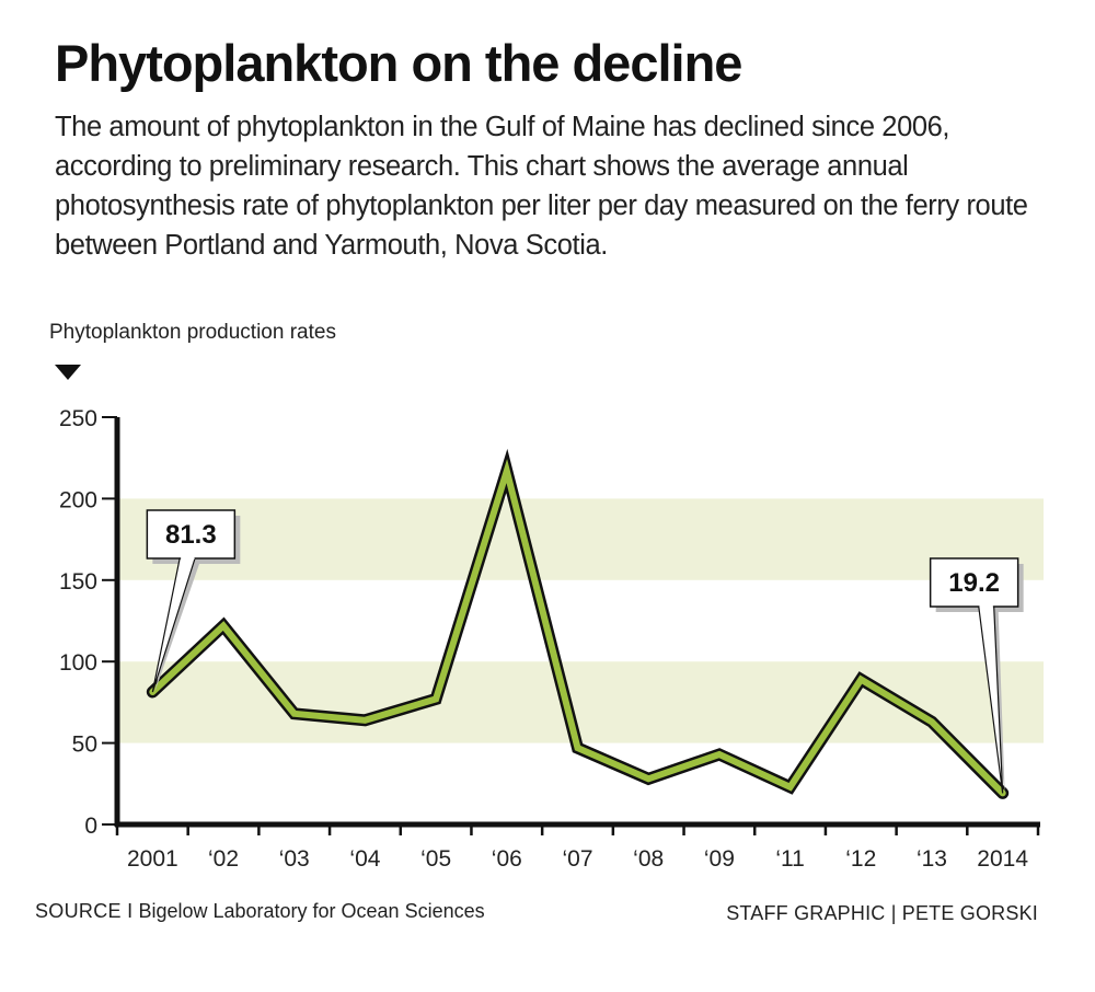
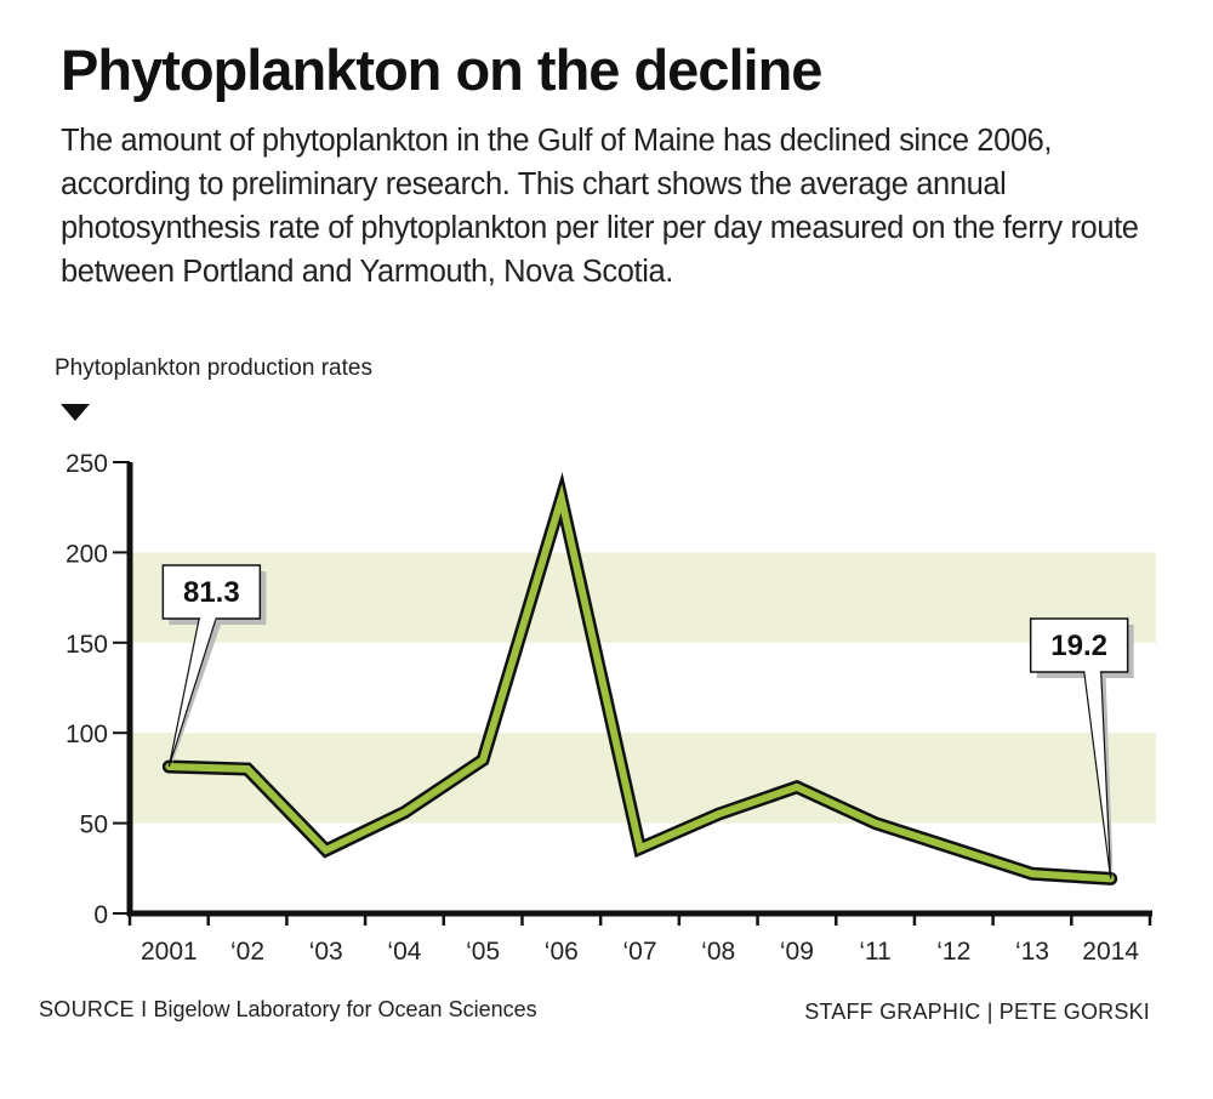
‘02: 122 -> 80
‘03: 68 -> 35
‘04: 64 -> 56
‘05: 77 -> 85
‘06: 217 -> 230
‘07: 47 -> 36
‘08: 28 -> 55
‘09: 43 -> 70
‘11: 23 -> 50
‘12: 89 -> 36
‘13: 63 -> 22
